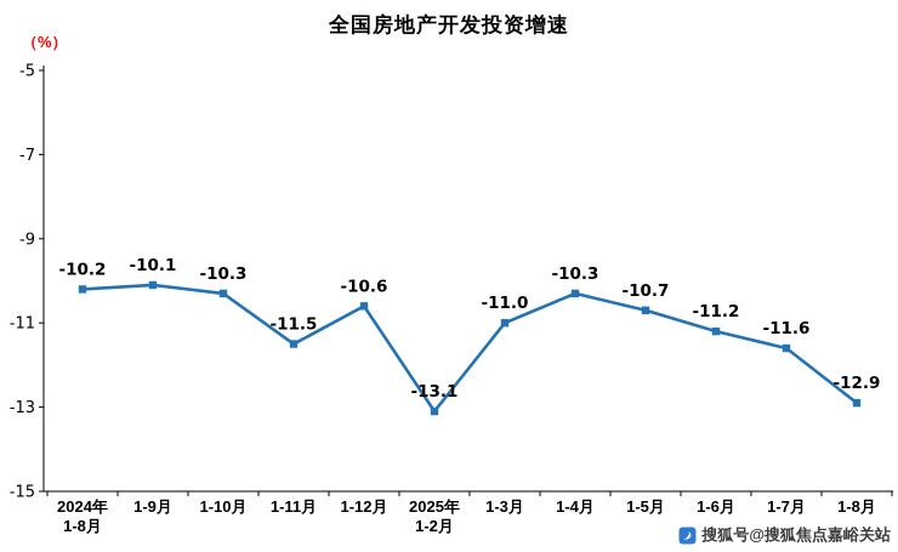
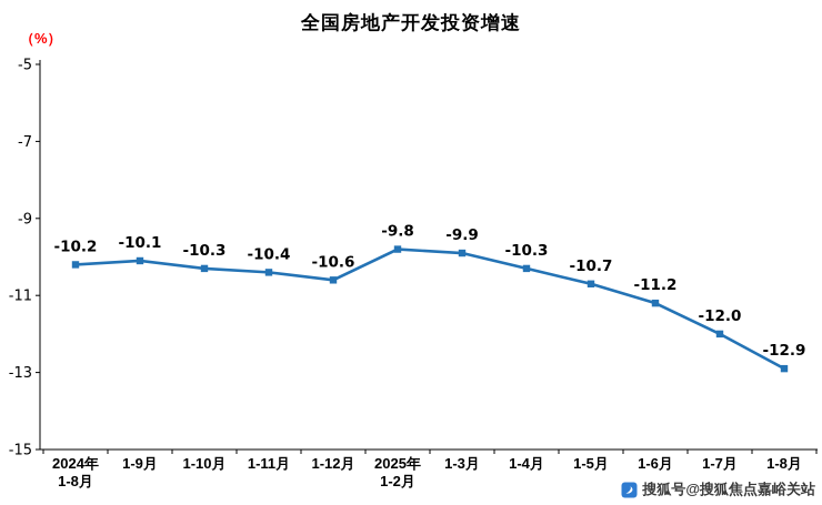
1-11月: -11.5 -> -10.4
2025年 1-2月: -13.1 -> -9.8
1-3月: -11.0 -> -9.9
1-7月: -11.6 -> -12.0
